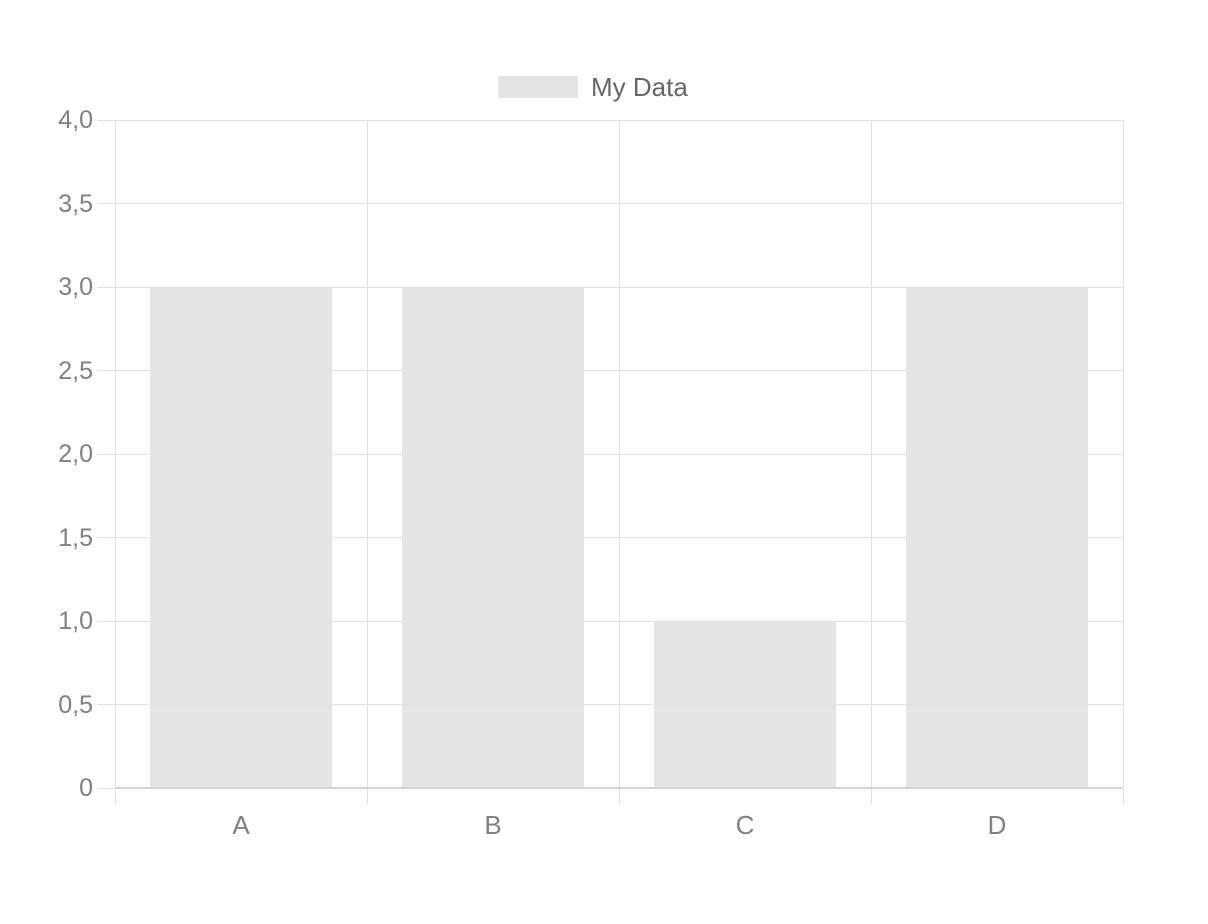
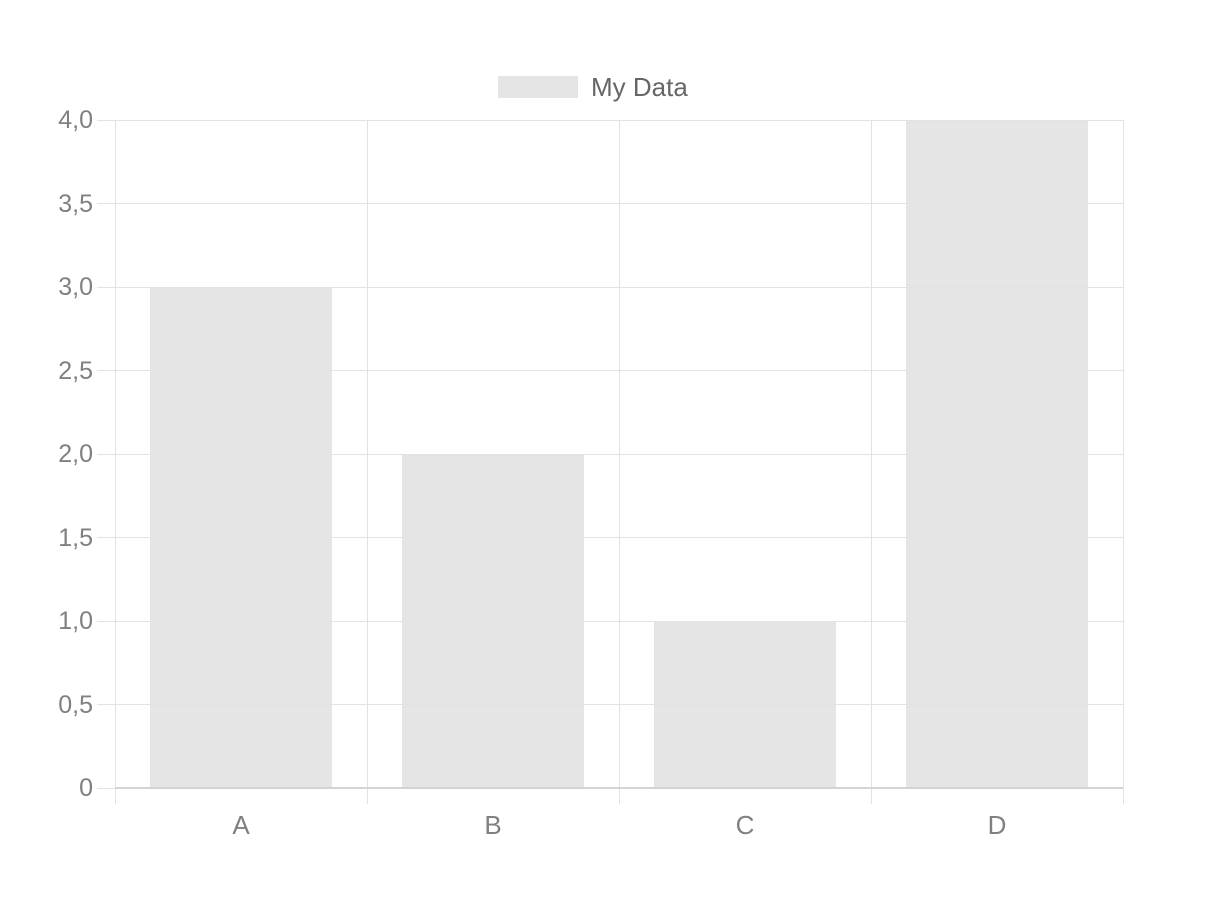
B: 3 -> 2
D: 3 -> 4
